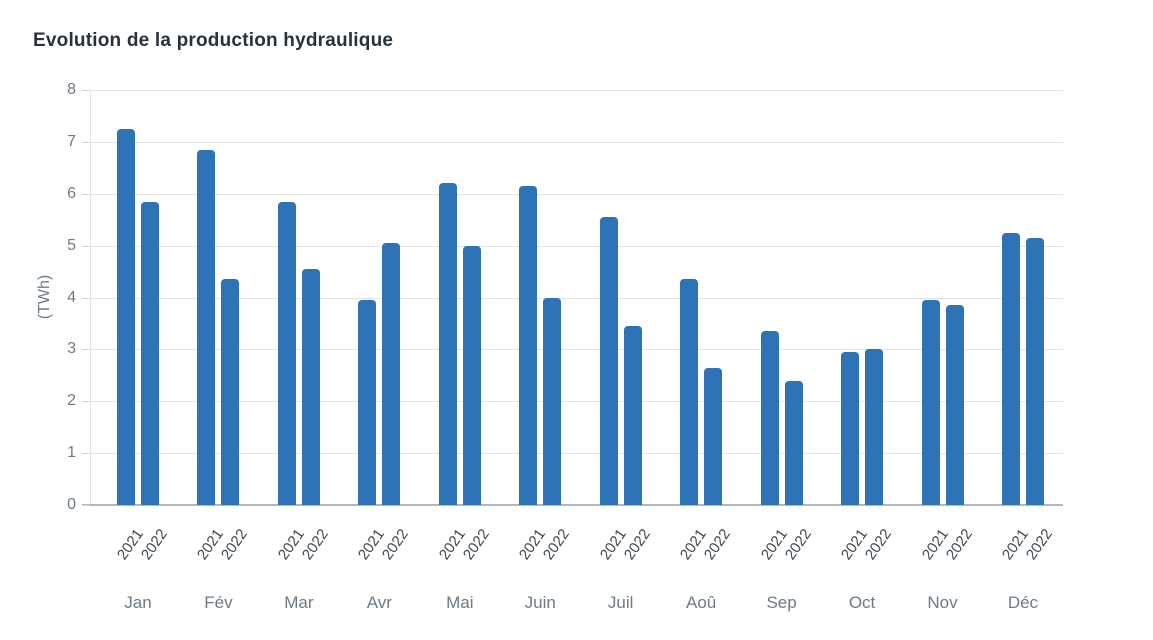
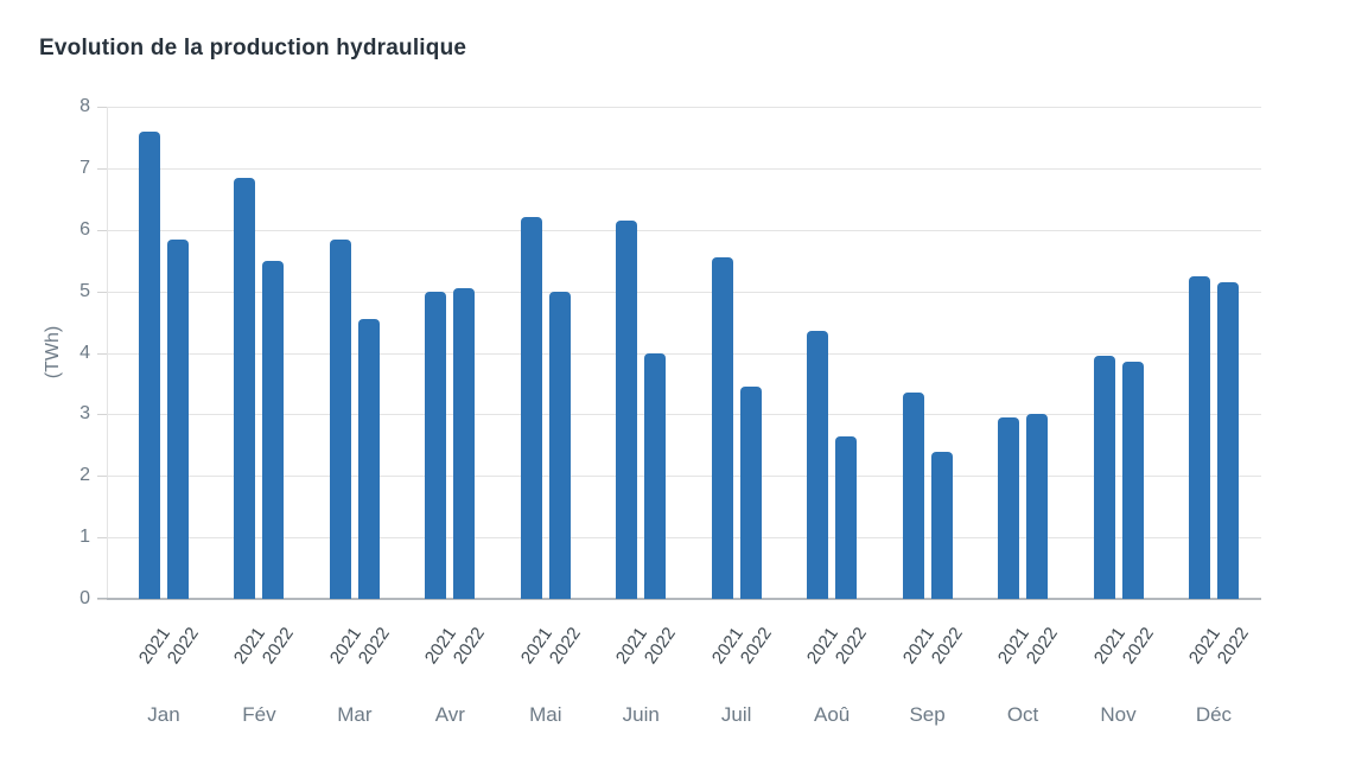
2021/Jan: 7.2 -> 7.6
2022/Fév: 4.3 -> 5.5
2021/Avr: 4.0 -> 5.0
